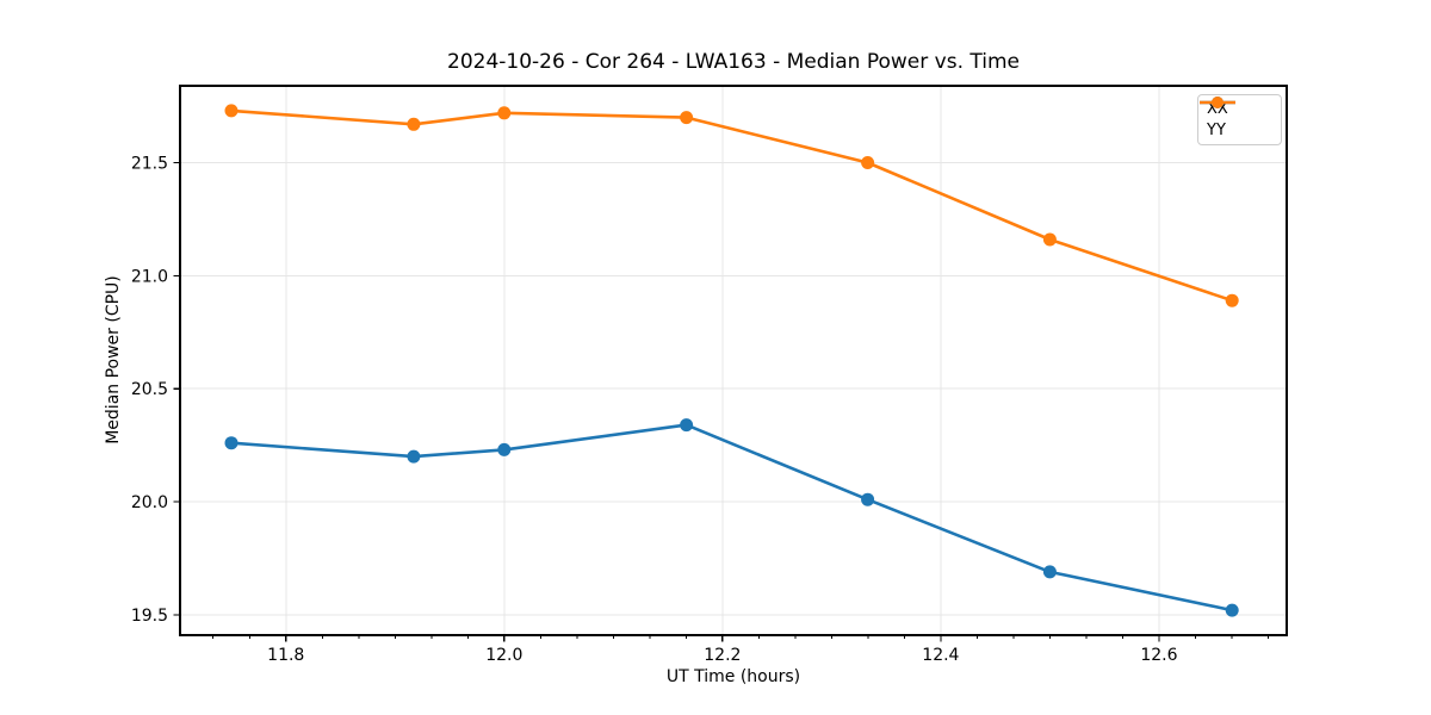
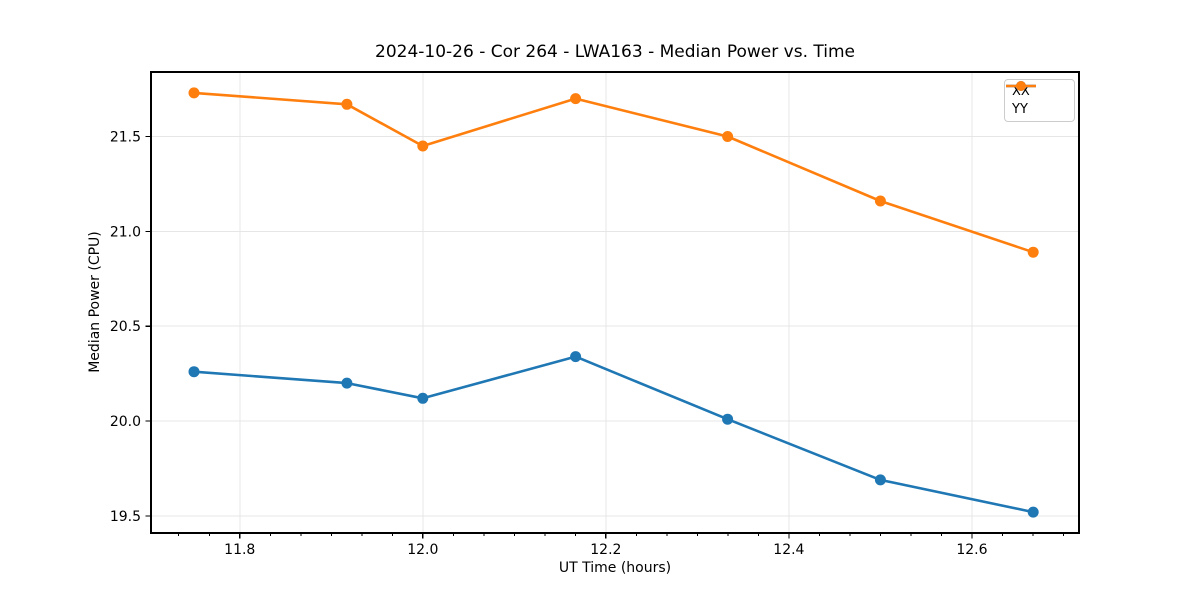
XX/12.0: 20.23 -> 20.12
YY/12.0: 21.72 -> 21.45
